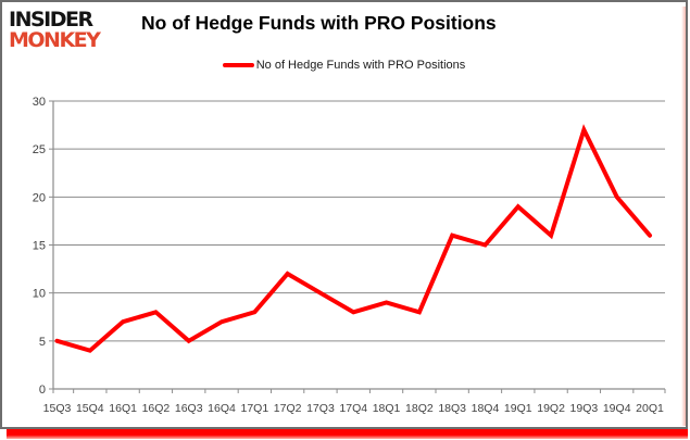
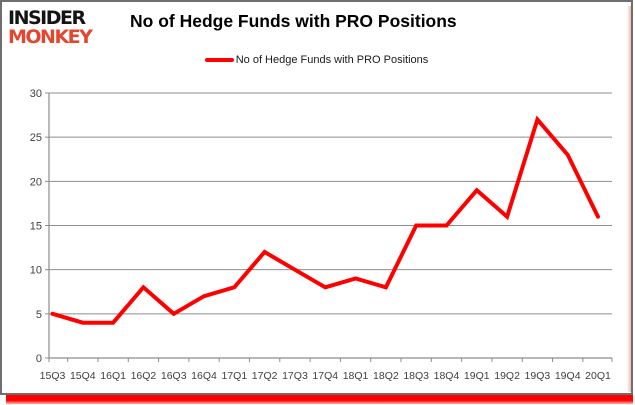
16Q1: 7 -> 4
18Q3: 16 -> 15
19Q4: 20 -> 23
